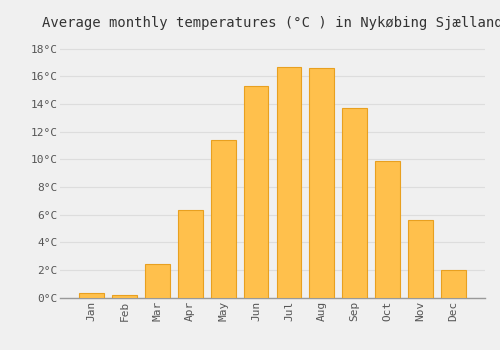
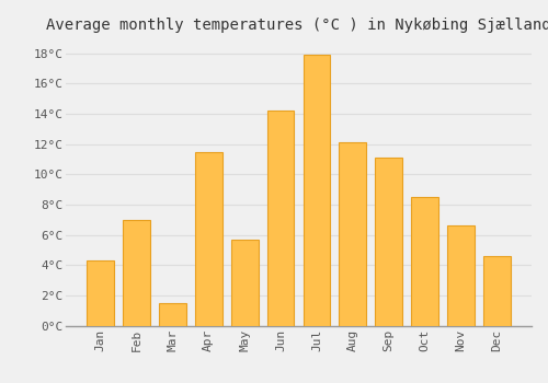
Jan: 0.3°C -> 4.3°C
Feb: 0.2°C -> 7.0°C
Mar: 2.4°C -> 1.5°C
Apr: 6.3°C -> 11.5°C
May: 11.4°C -> 5.7°C
Jun: 15.3°C -> 14.2°C
Jul: 16.7°C -> 17.9°C
Aug: 16.6°C -> 12.1°C
Sep: 13.7°C -> 11.1°C
Oct: 9.9°C -> 8.5°C
Nov: 5.6°C -> 6.6°C
Dec: 2.0°C -> 4.6°C
